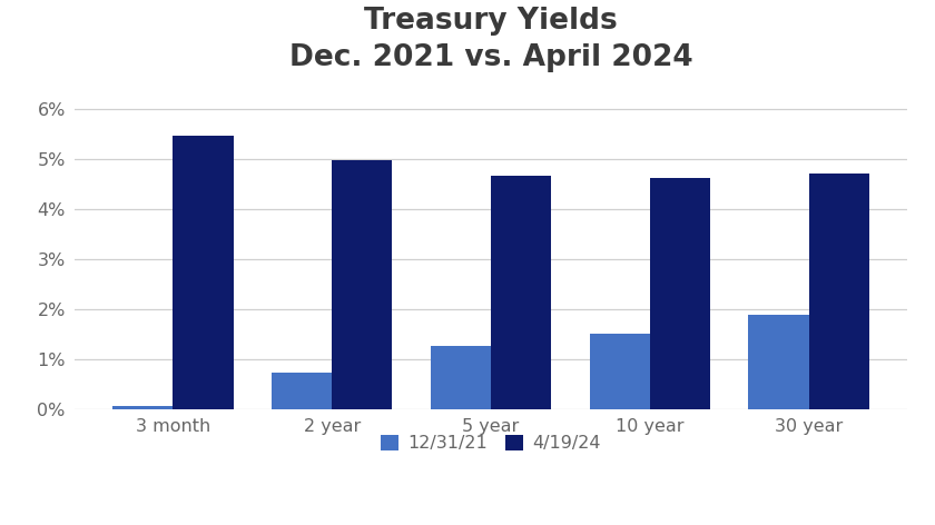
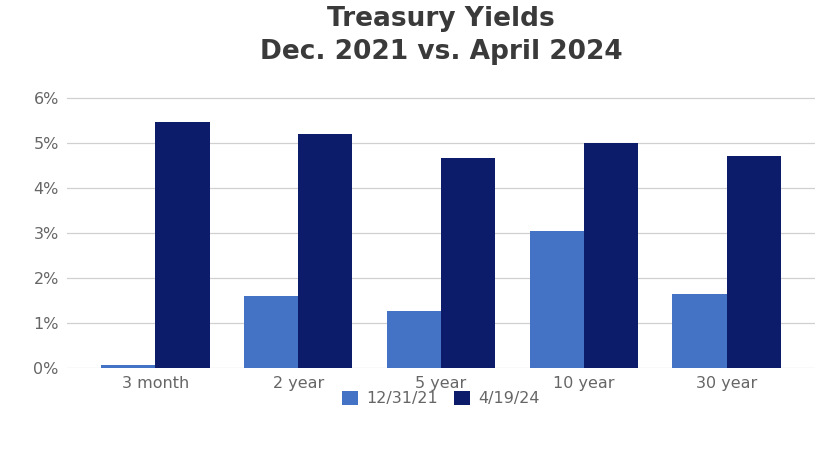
12/31/21/2 year: 0.73% -> 1.60%
4/19/24/2 year: 4.99% -> 5.20%
12/31/21/10 year: 1.52% -> 3.05%
4/19/24/10 year: 4.62% -> 5.00%
12/31/21/30 year: 1.90% -> 1.65%
